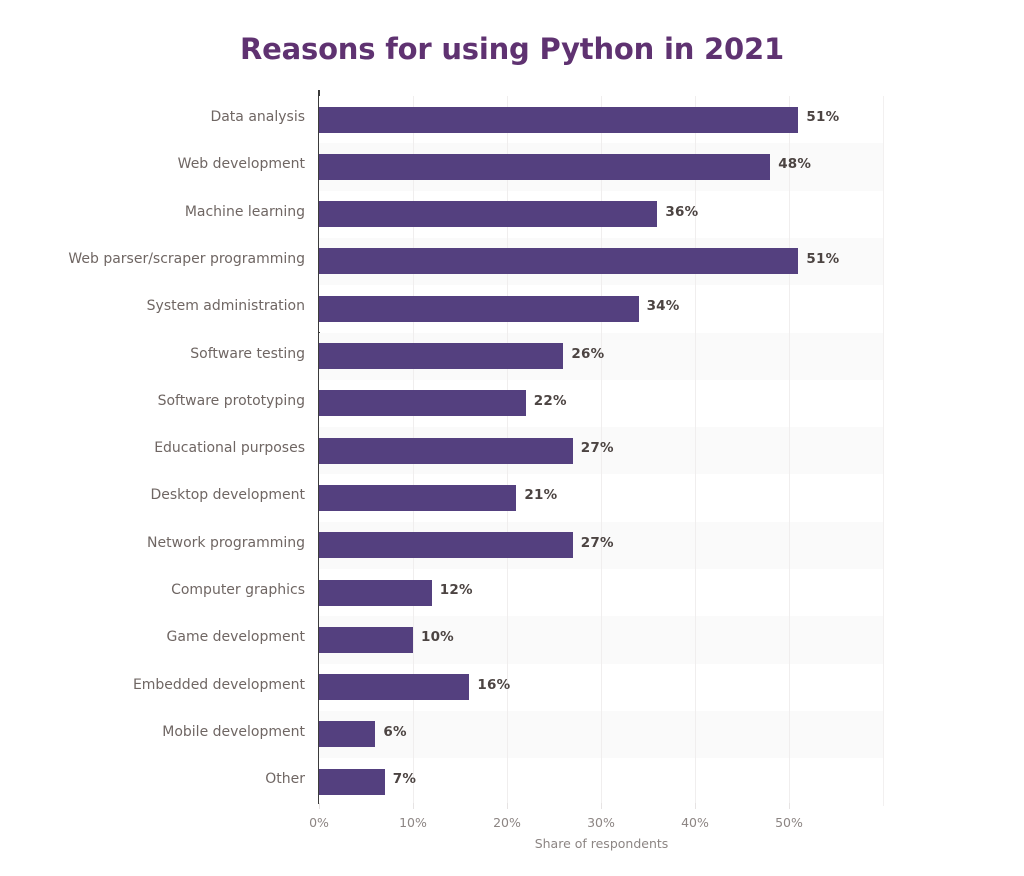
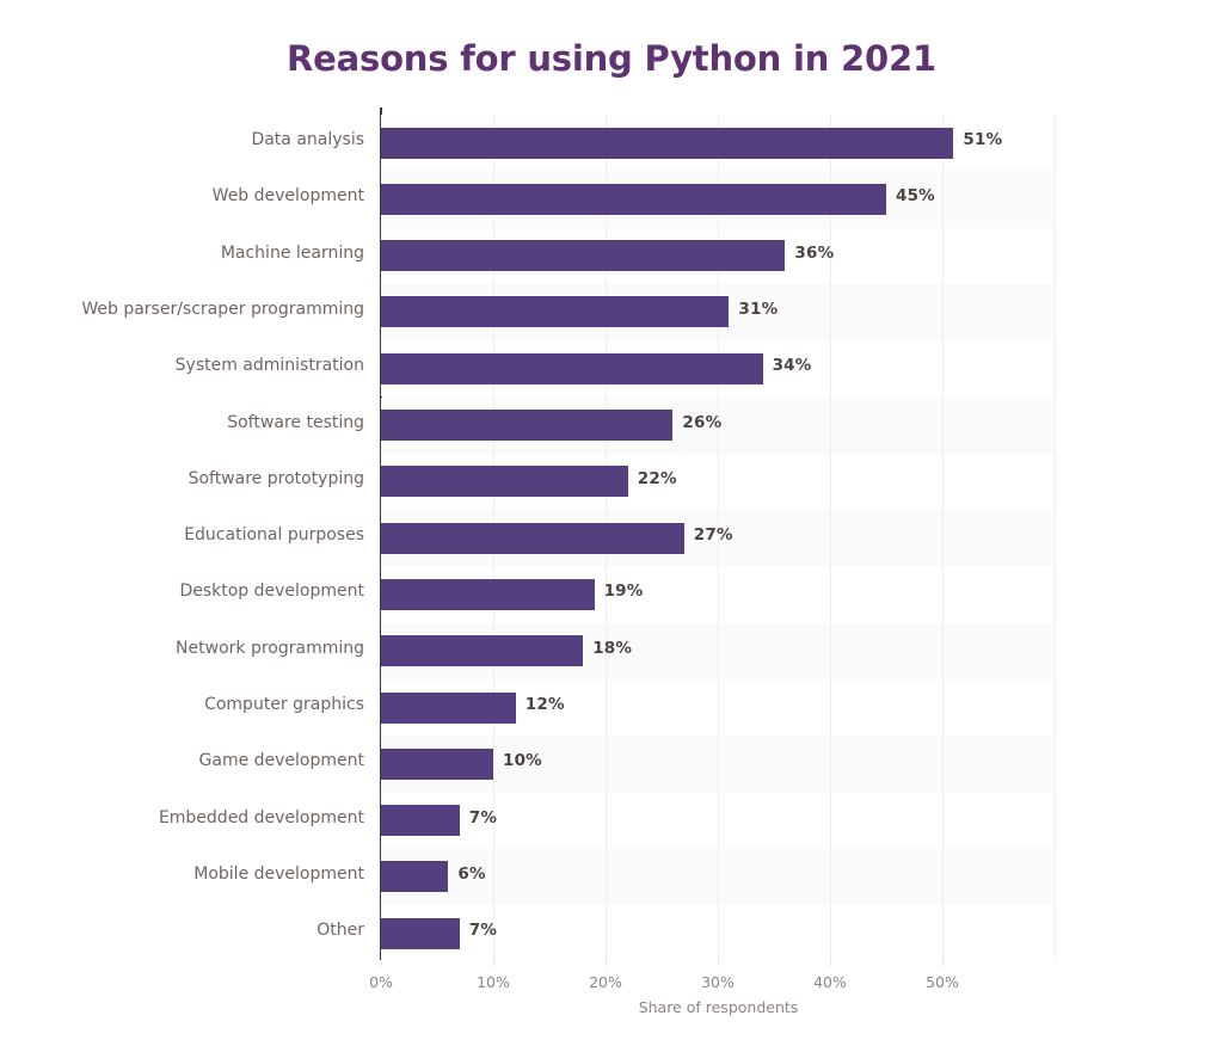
Web development: 48% -> 45%
Web parser/scraper programming: 51% -> 31%
Desktop development: 21% -> 19%
Network programming: 27% -> 18%
Embedded development: 16% -> 7%
